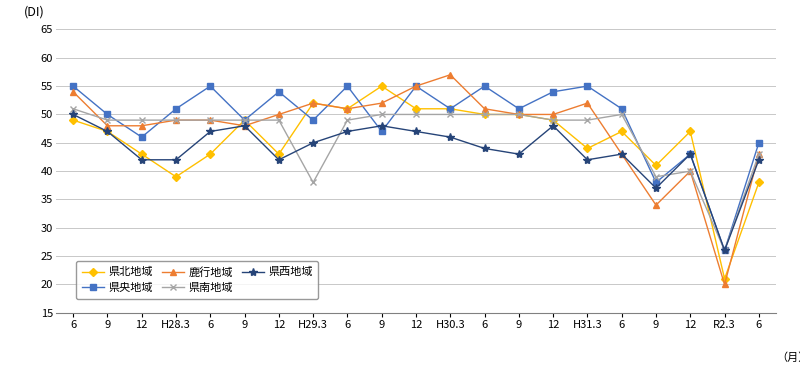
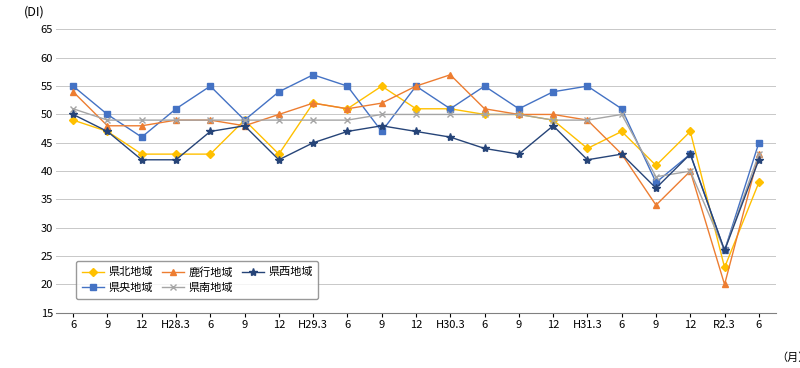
県北地域/H28.3: 39 -> 43
県央地域/H29.3: 49 -> 57
県南地域/H29.3: 38 -> 49
鹿行地域/H31.3: 52 -> 49
県北地域/R2.3: 21 -> 23
